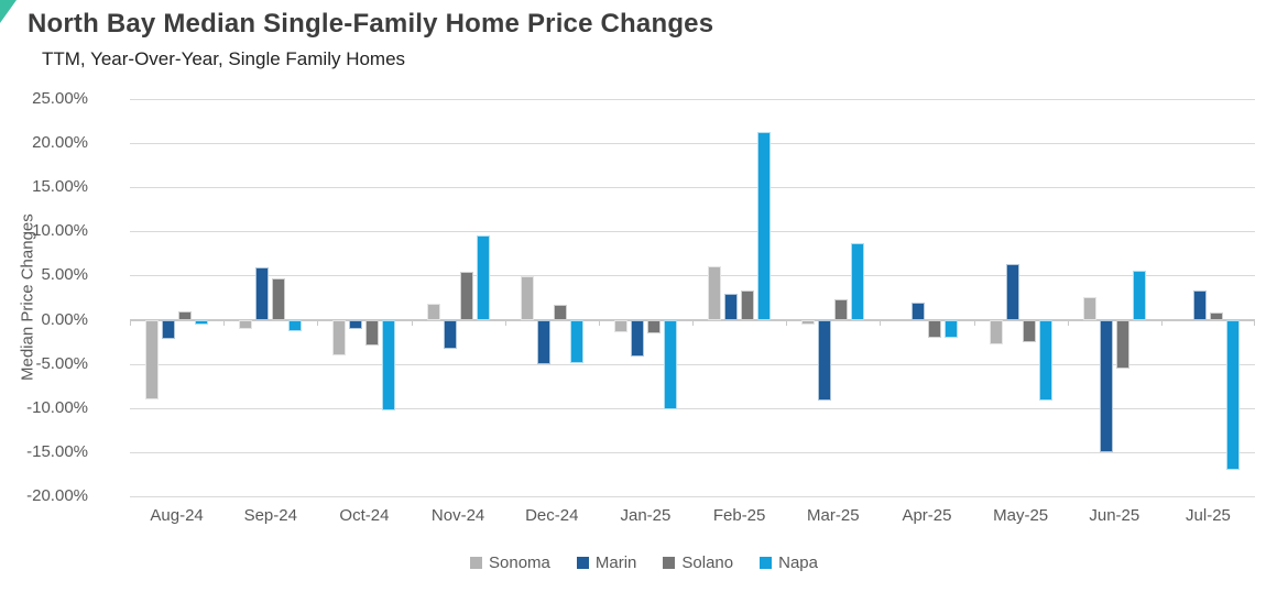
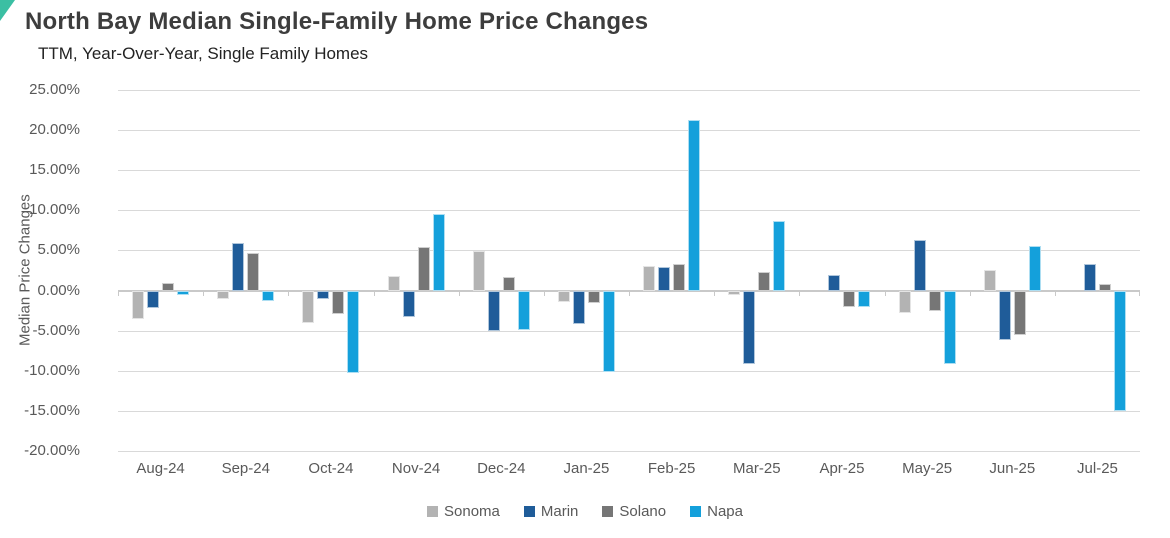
Sonoma/Aug-24: -9% -> -4%
Sonoma/Feb-25: 6% -> 3%
Marin/Jun-25: -15% -> -6%
Napa/Jul-25: -17% -> -15%
